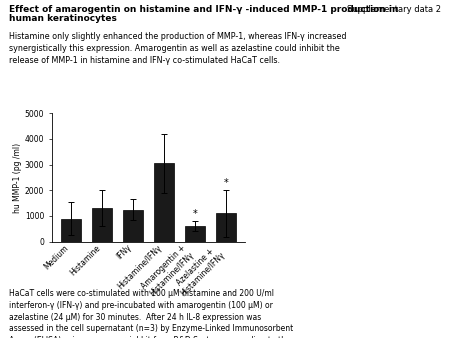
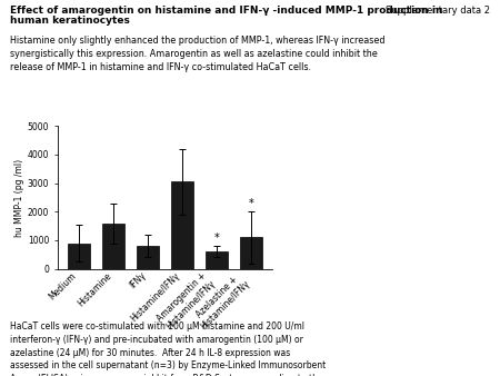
Histamine: 1300 -> 1600
IFNγ: 1250 -> 800
